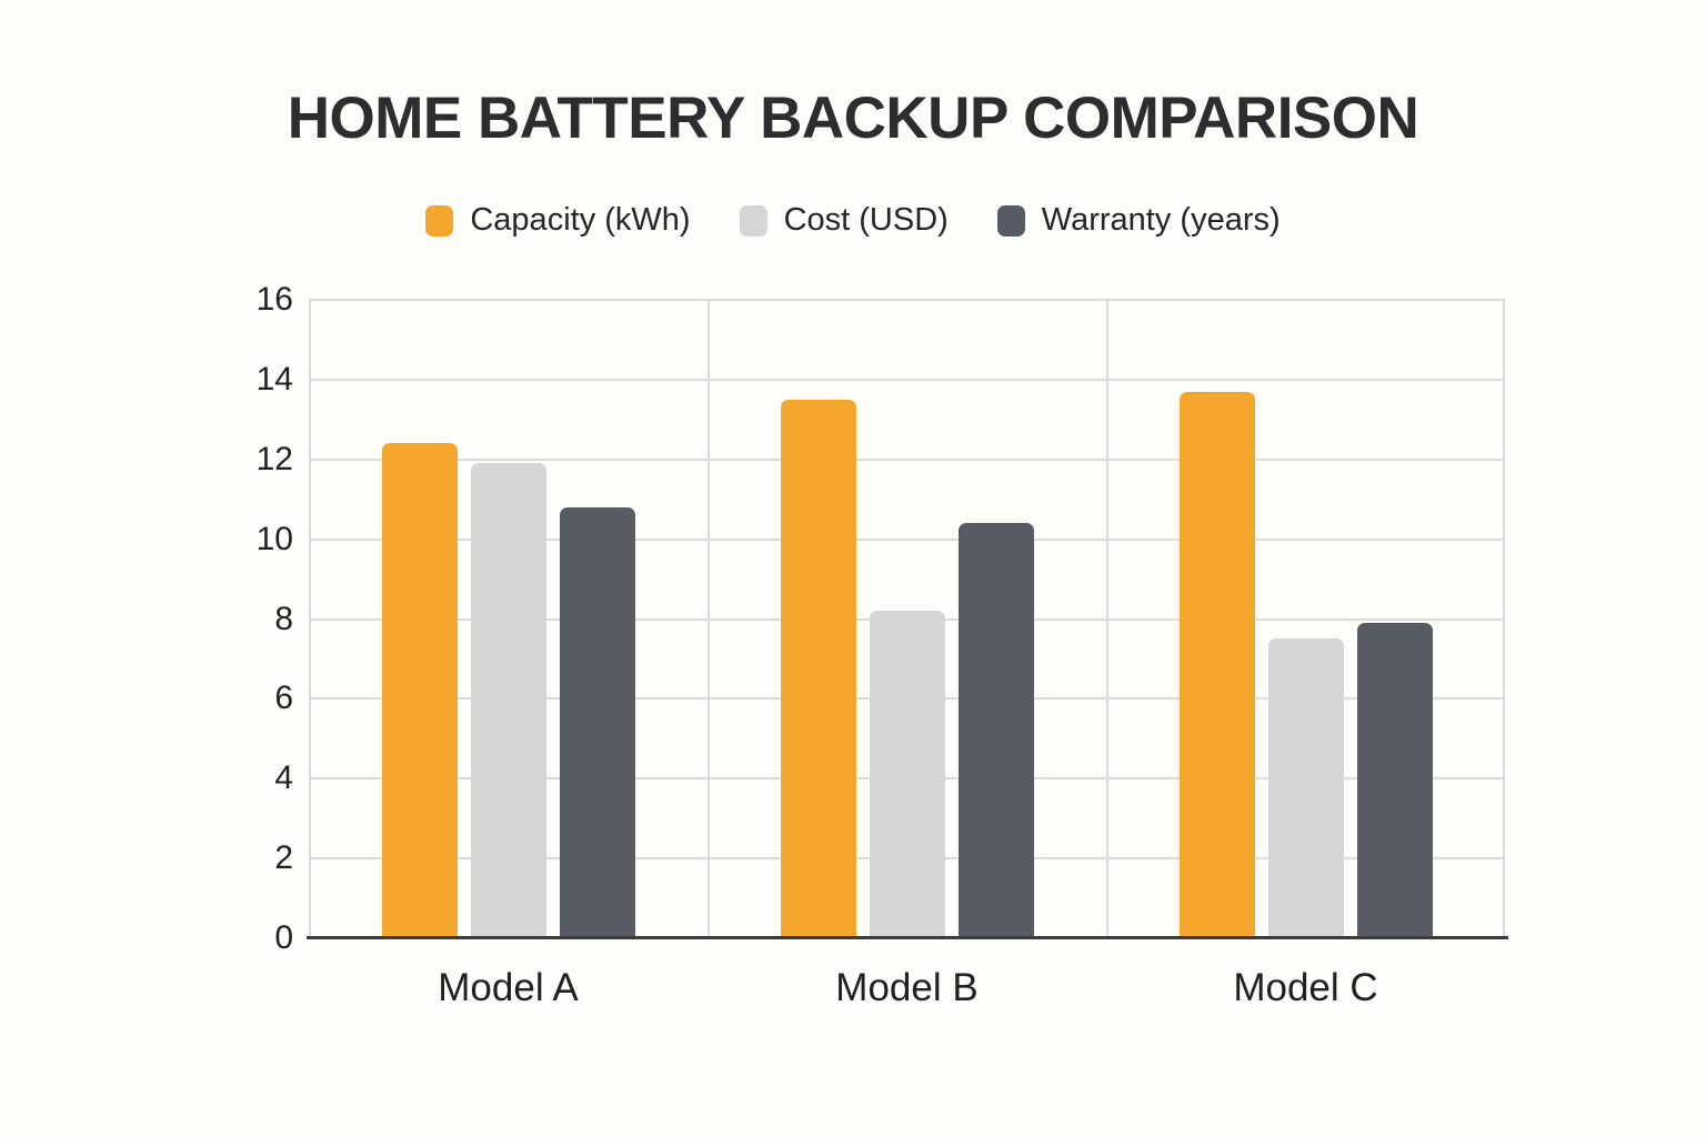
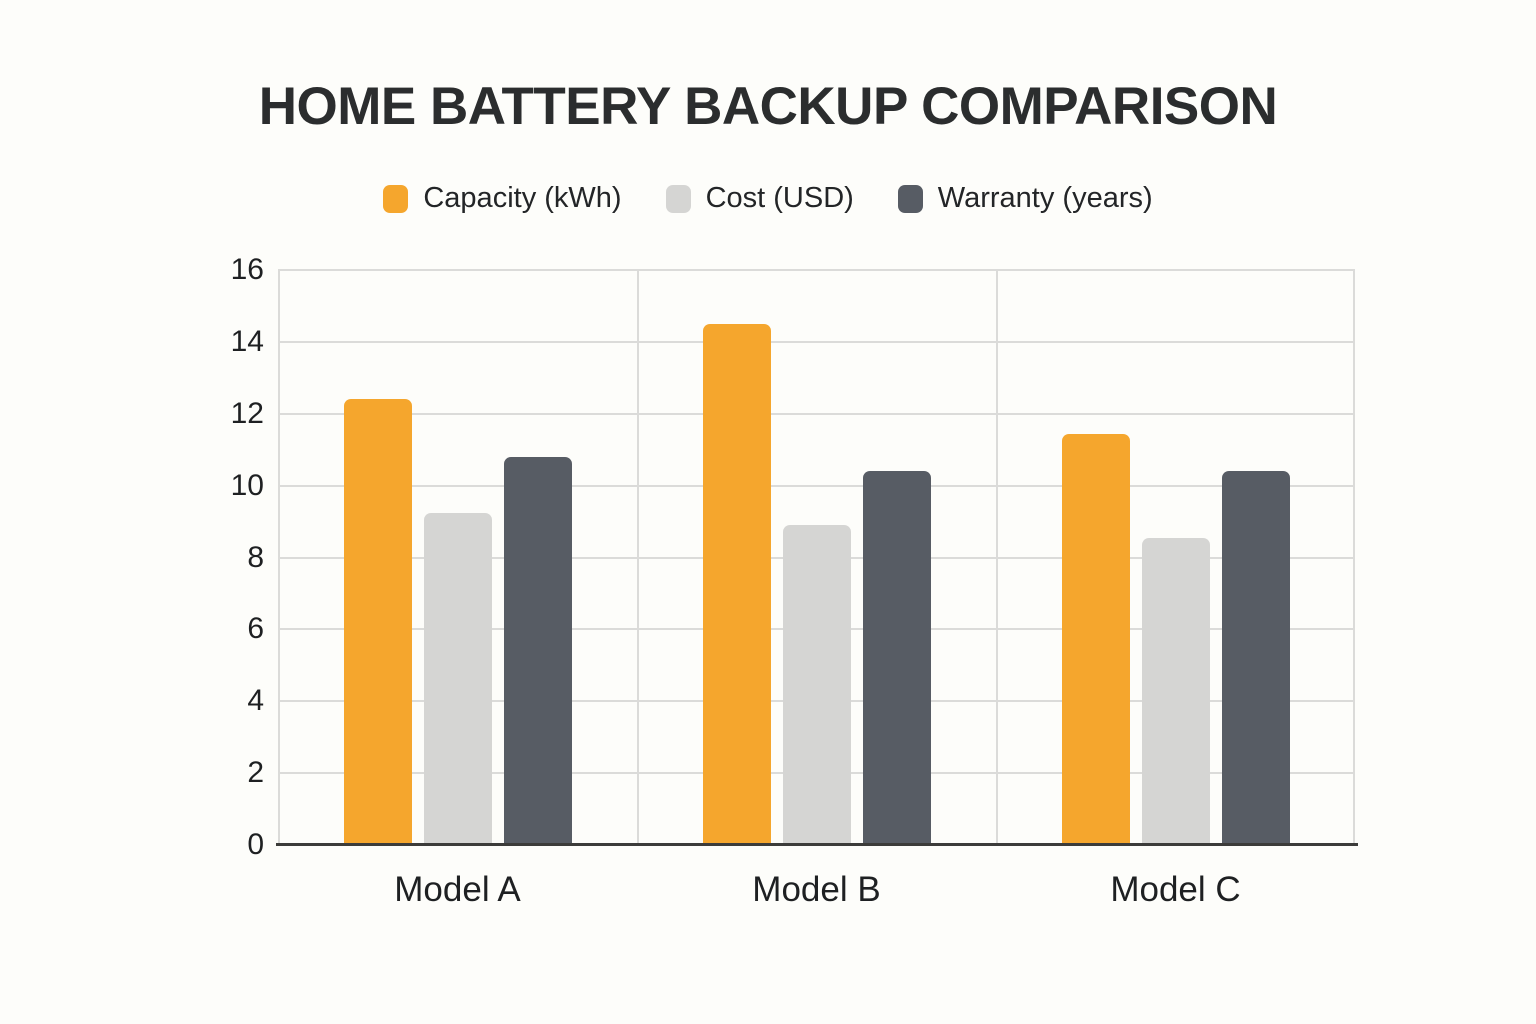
Cost (USD)/Model A: 11.9 -> 9.2
Capacity (kWh)/Model B: 13.5 -> 14.5
Cost (USD)/Model B: 8.2 -> 8.9
Capacity (kWh)/Model C: 13.7 -> 11.4
Cost (USD)/Model C: 7.5 -> 8.6
Warranty (years)/Model C: 7.9 -> 10.4
